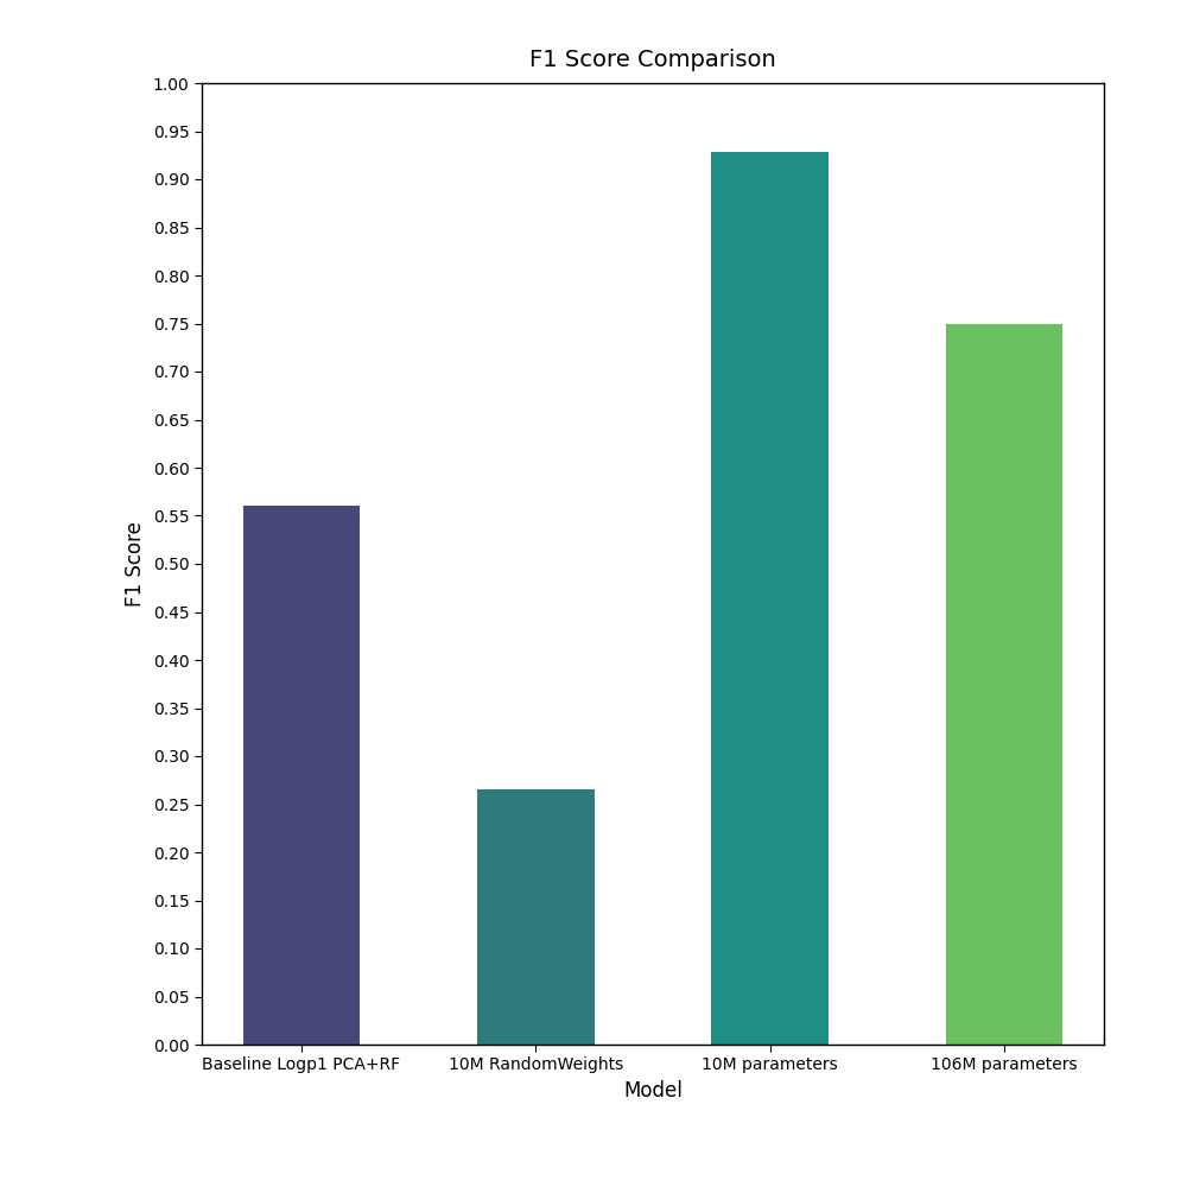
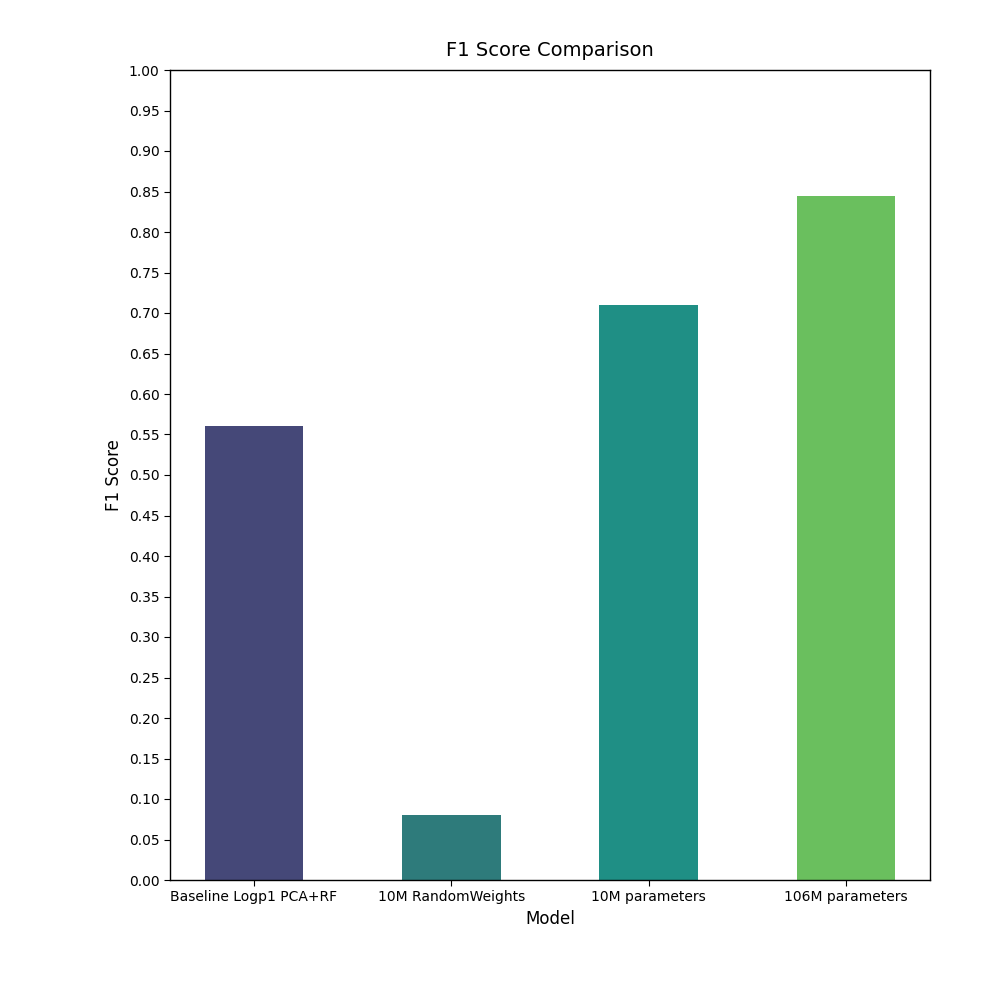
10M RandomWeights: 0.266 -> 0.080
10M parameters: 0.928 -> 0.710
106M parameters: 0.750 -> 0.845
